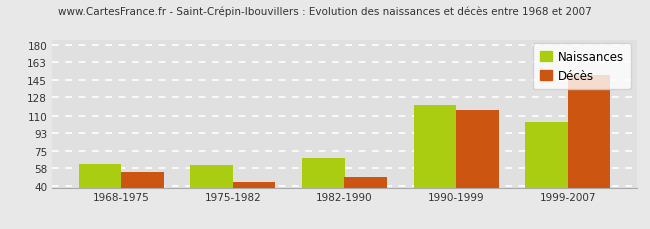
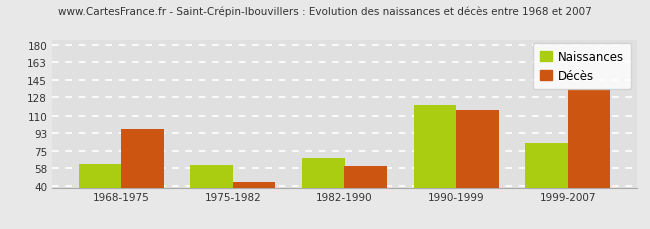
Décès/1968-1975: 54 -> 97
Décès/1982-1990: 49 -> 60
Naissances/1999-2007: 104 -> 83
Décès/1999-2007: 150 -> 136
